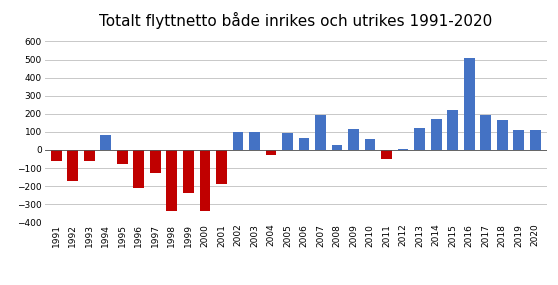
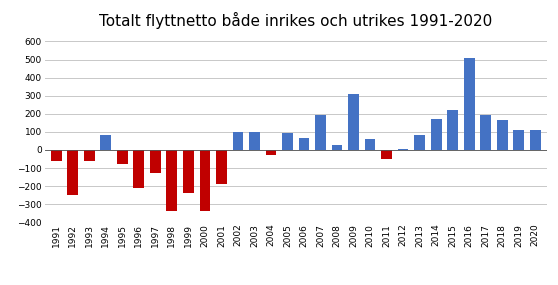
1992: -170 -> -250
2009: 120 -> 310
2013: 120 -> 80
